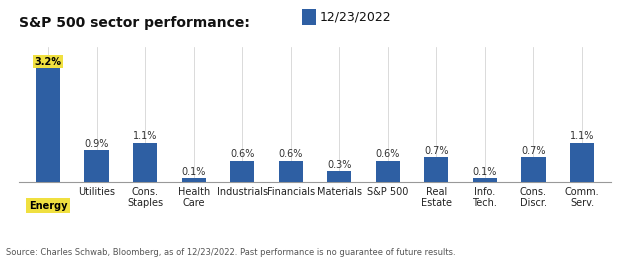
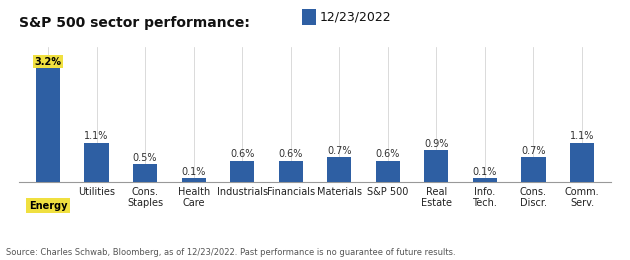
Utilities: 0.9% -> 1.1%
Cons. Staples: 1.1% -> 0.5%
Materials: 0.3% -> 0.7%
Real Estate: 0.7% -> 0.9%
